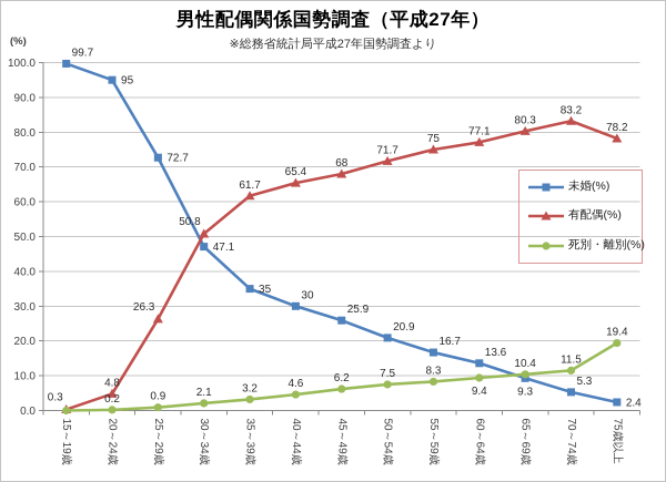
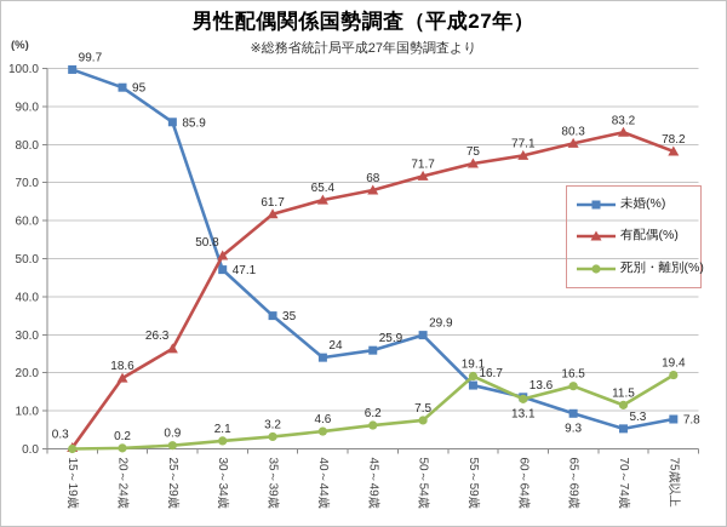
有配偶(%)/20～24歳: 4.8 -> 18.6
未婚(%)/25～29歳: 72.7 -> 85.9
未婚(%)/40～44歳: 30 -> 24
未婚(%)/50～54歳: 20.9 -> 29.9
死別・離別(%)/55～59歳: 8.3 -> 19.1
死別・離別(%)/60～64歳: 9.4 -> 13.1
死別・離別(%)/65～69歳: 10.4 -> 16.5
未婚(%)/75歳以上: 2.4 -> 7.8
